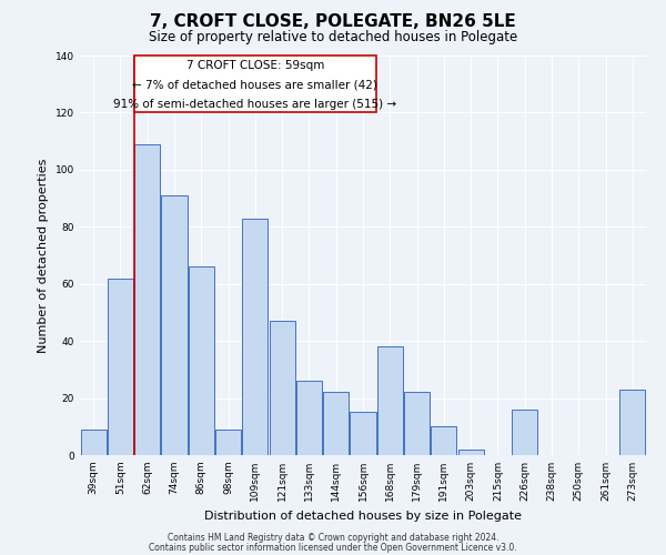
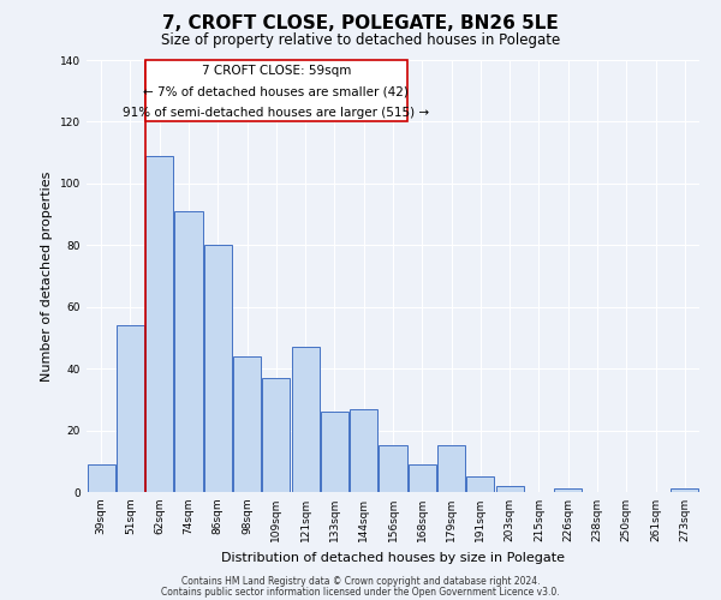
51sqm: 62 -> 54
86sqm: 66 -> 80
98sqm: 9 -> 44
109sqm: 83 -> 37
144sqm: 22 -> 27
168sqm: 38 -> 9
179sqm: 22 -> 15
191sqm: 10 -> 5
226sqm: 16 -> 1
273sqm: 23 -> 1
